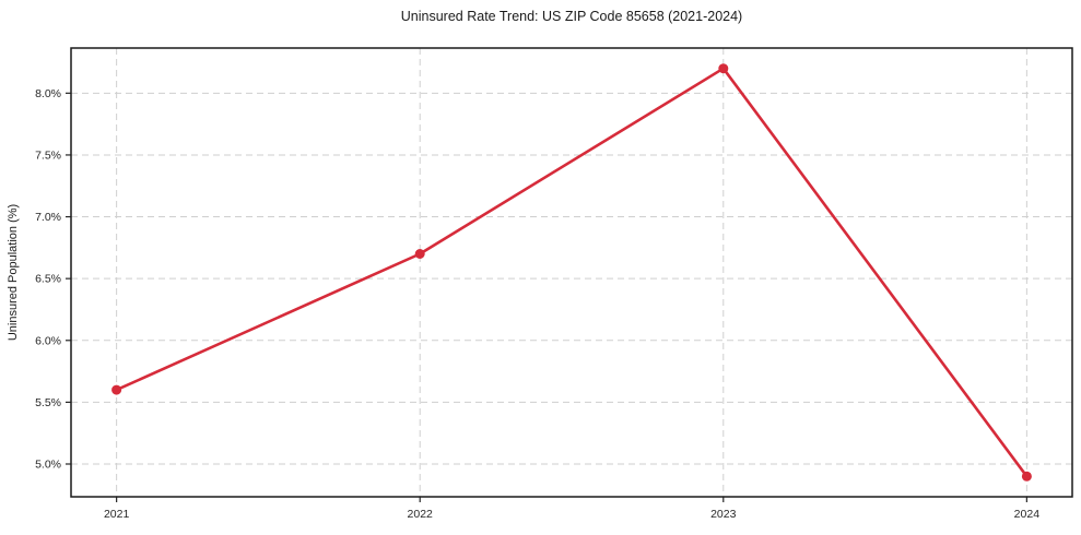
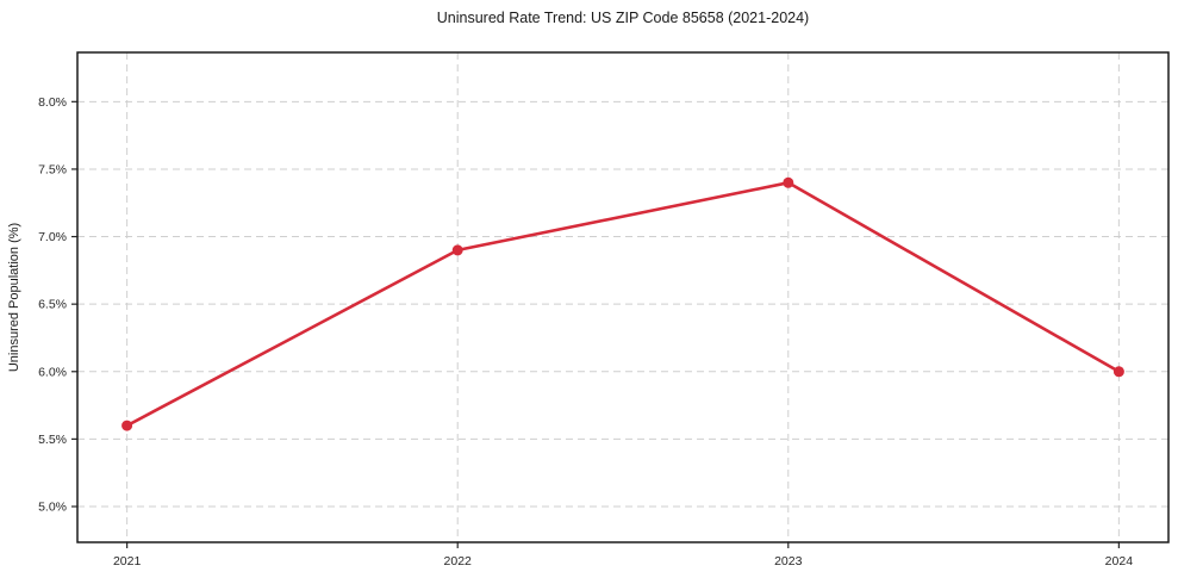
2022: 6.7% -> 6.9%
2023: 8.2% -> 7.4%
2024: 4.9% -> 6.0%
